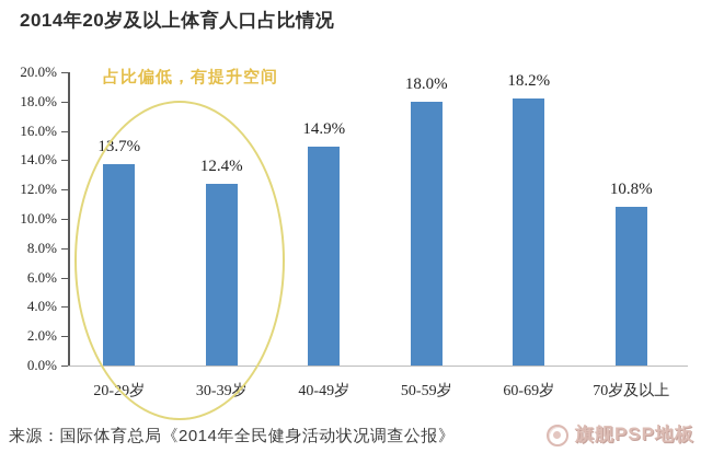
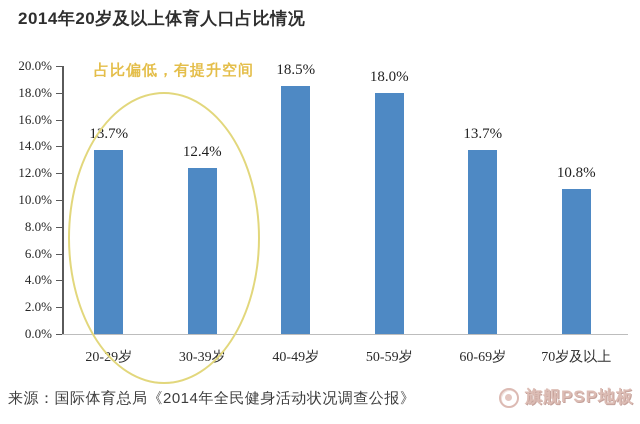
40-49岁: 14.9% -> 18.5%
60-69岁: 18.2% -> 13.7%
